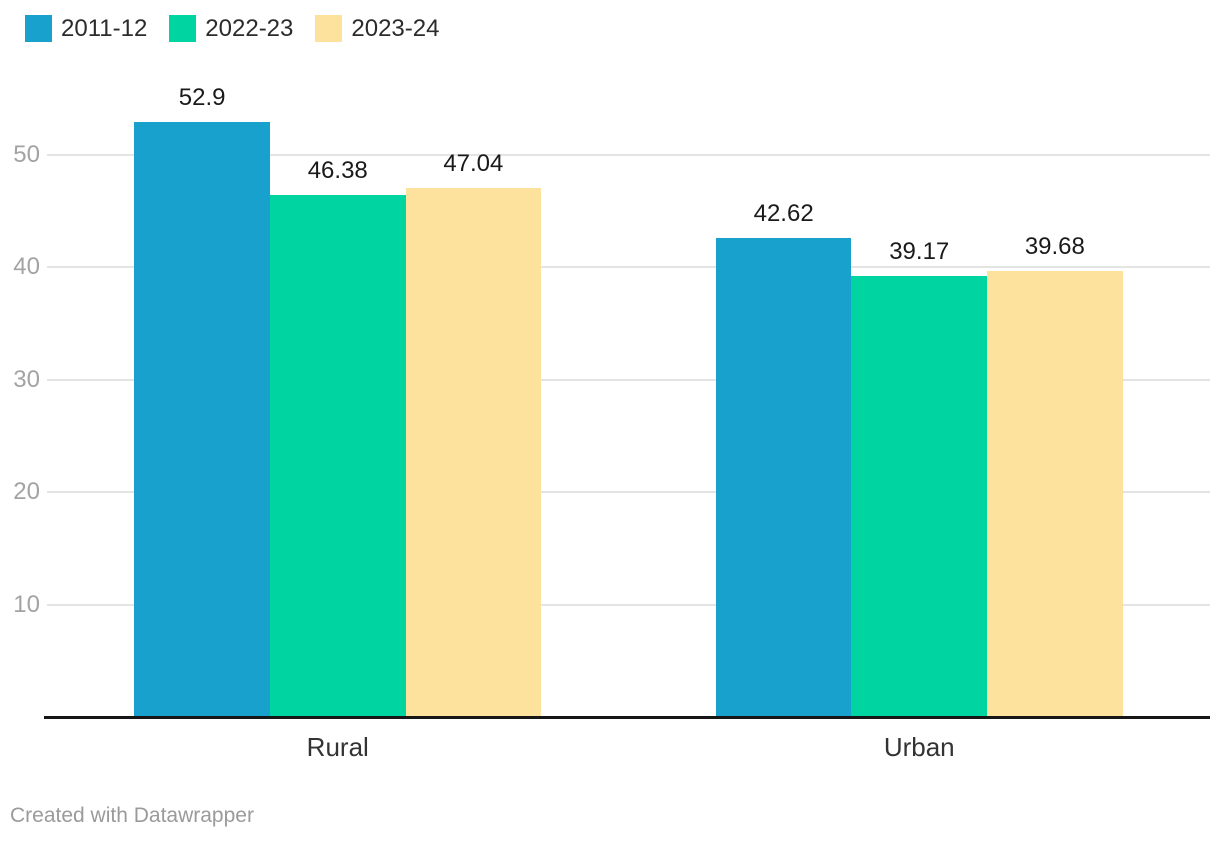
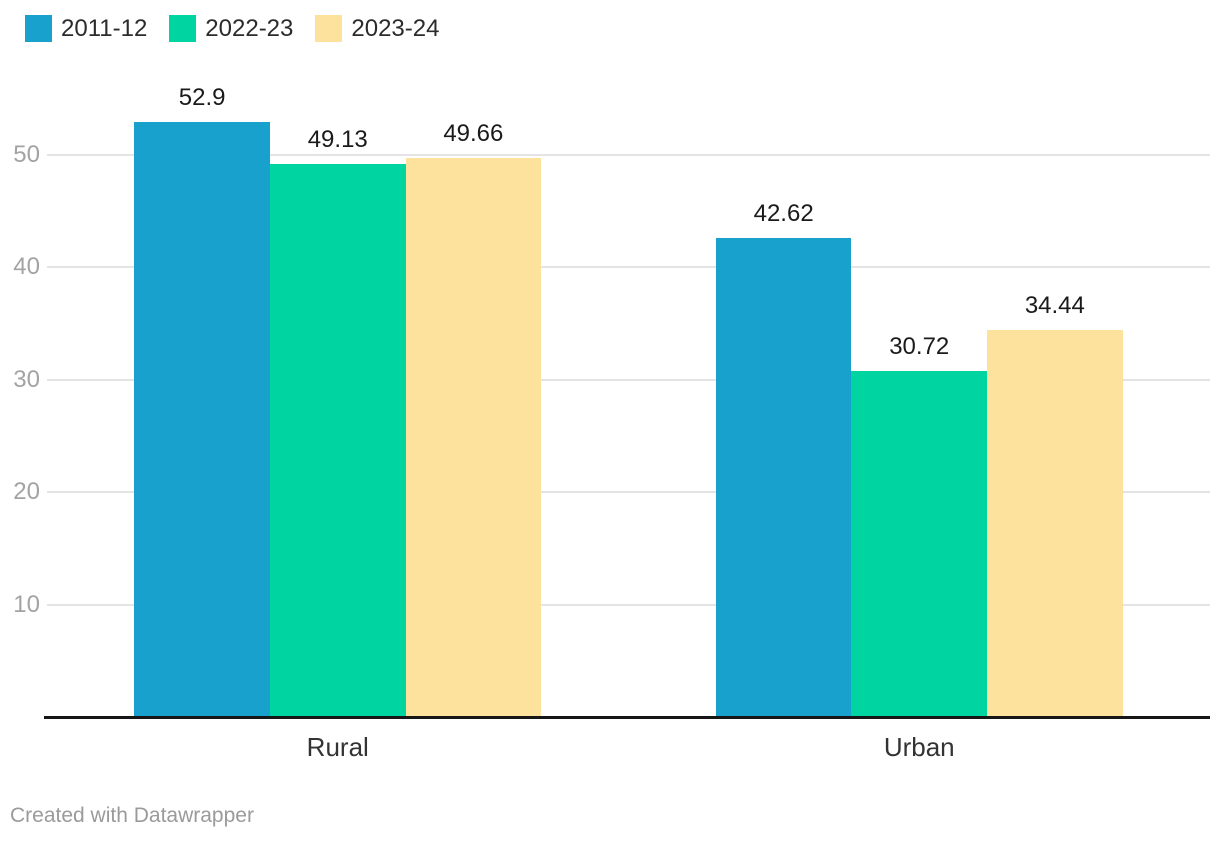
2022-23/Rural: 46.38 -> 49.13
2023-24/Rural: 47.04 -> 49.66
2022-23/Urban: 39.17 -> 30.72
2023-24/Urban: 39.68 -> 34.44
